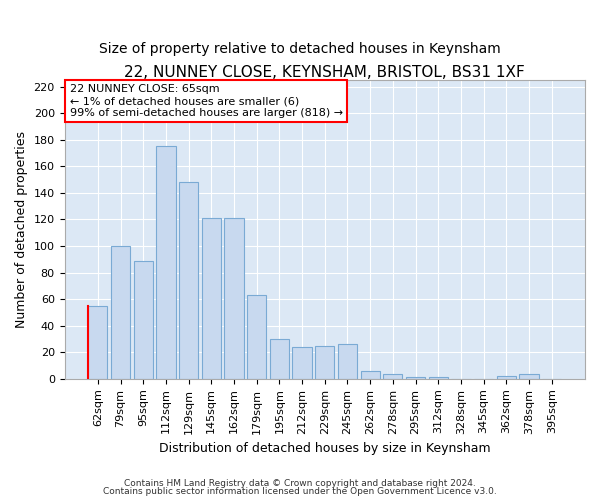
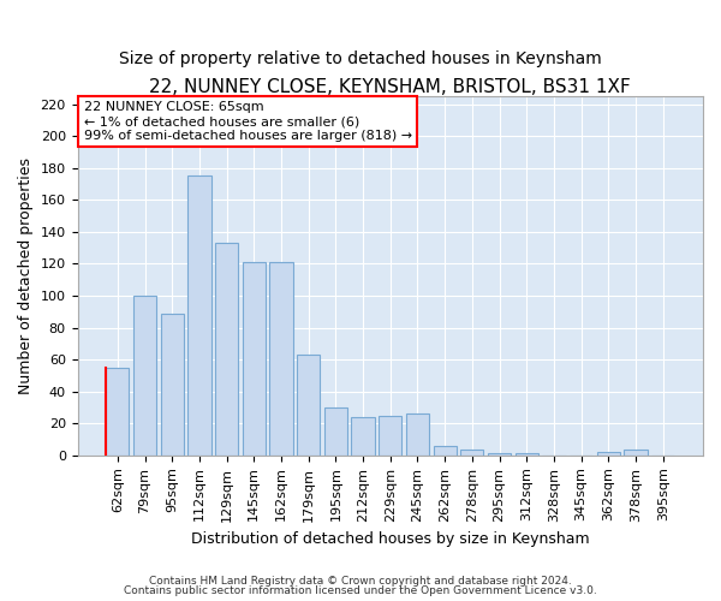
129sqm: 148 -> 133
